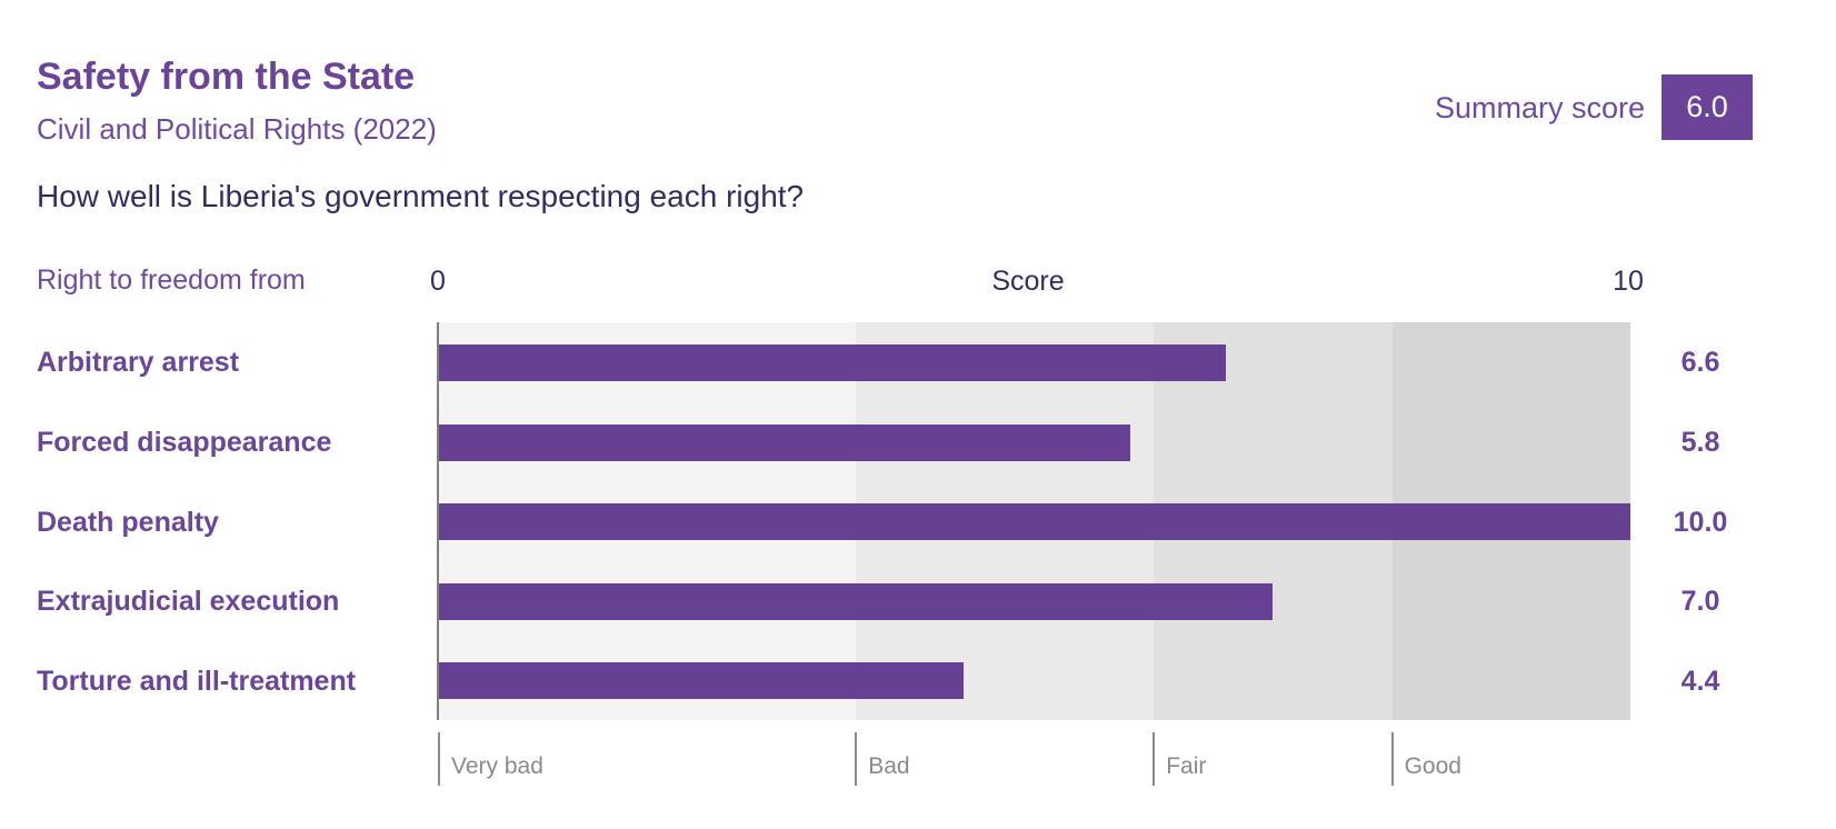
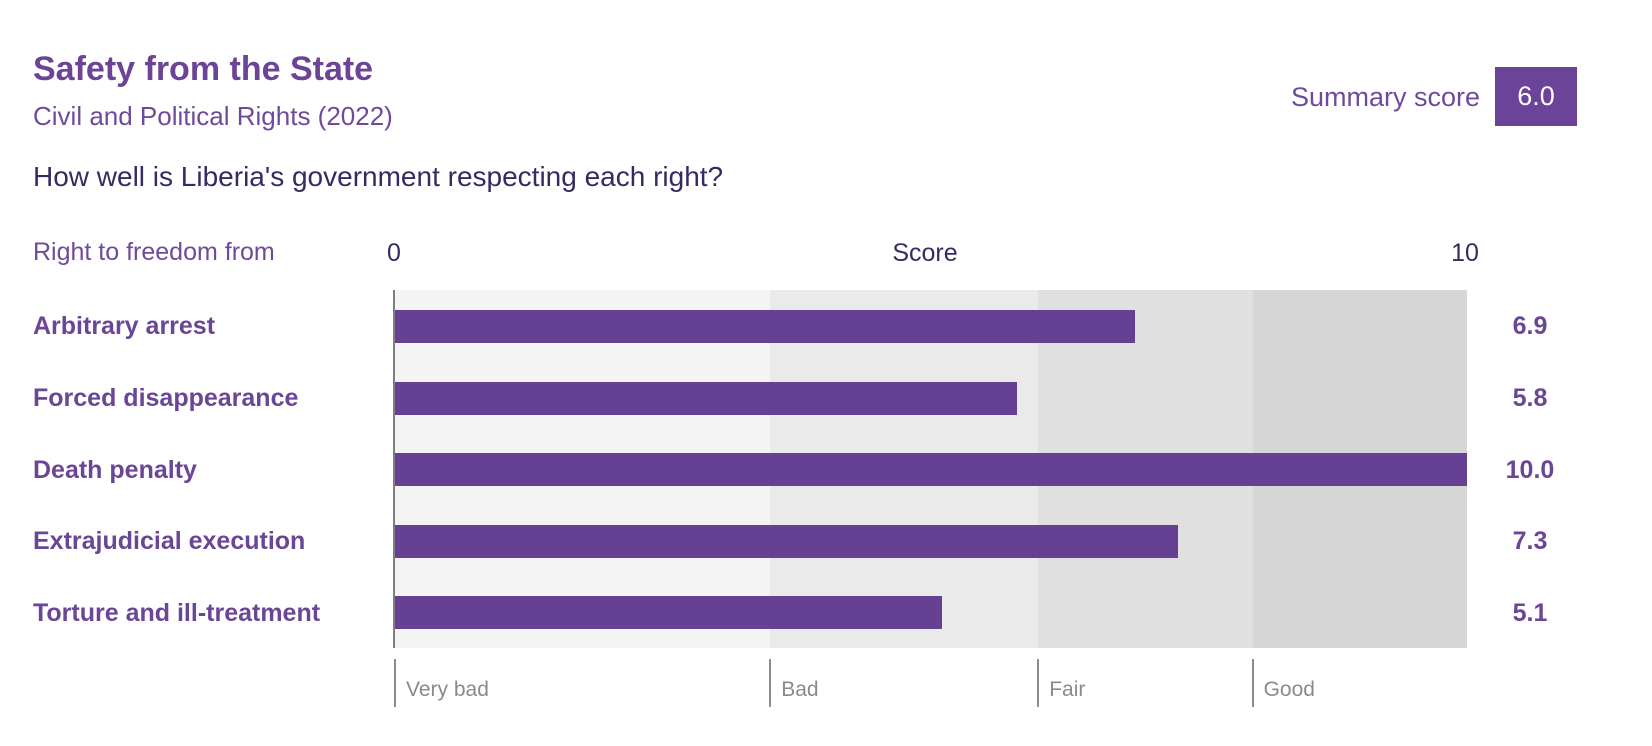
Arbitrary arrest: 6.6 -> 6.9
Extrajudicial execution: 7.0 -> 7.3
Torture and ill-treatment: 4.4 -> 5.1
